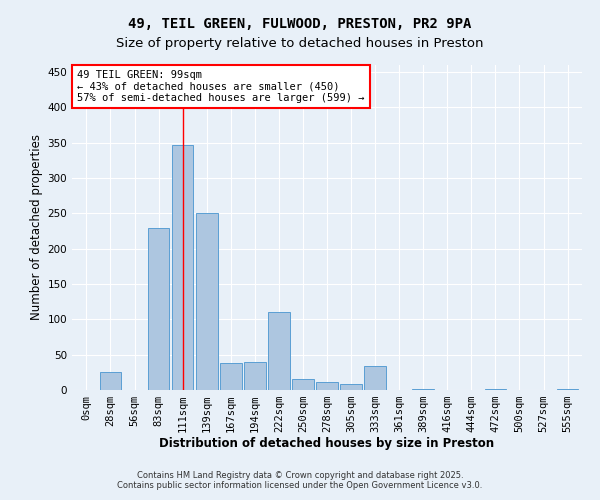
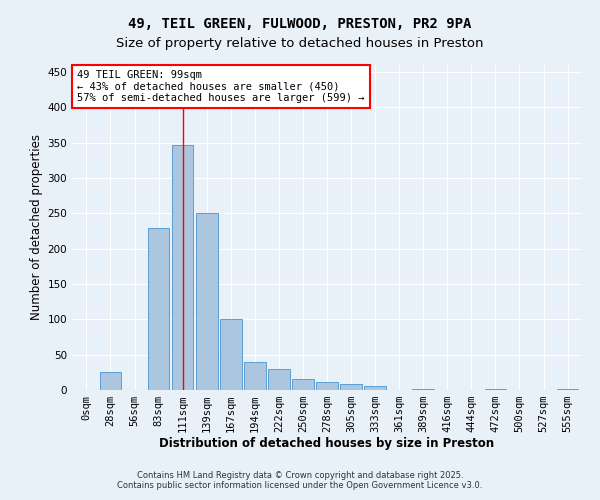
167sqm: 38 -> 100
222sqm: 110 -> 30
333sqm: 34 -> 5
